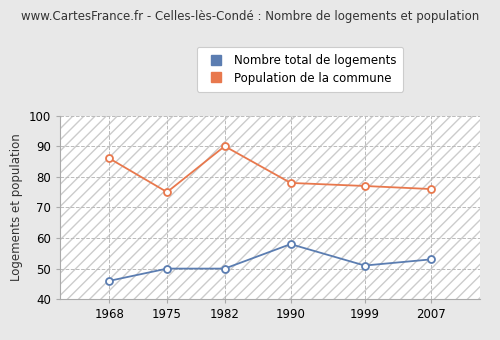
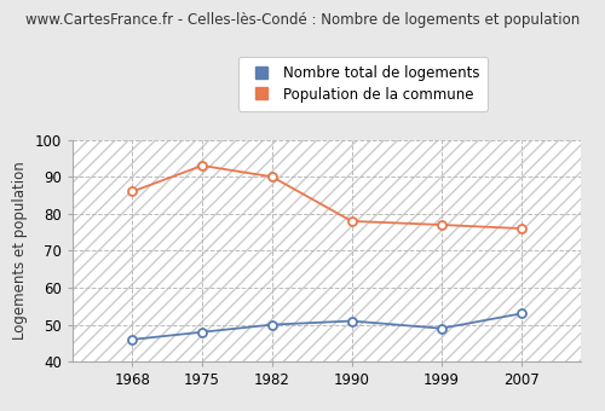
Nombre total de logements/1975: 50 -> 48
Population de la commune/1975: 75 -> 93
Nombre total de logements/1990: 58 -> 51
Nombre total de logements/1999: 51 -> 49
